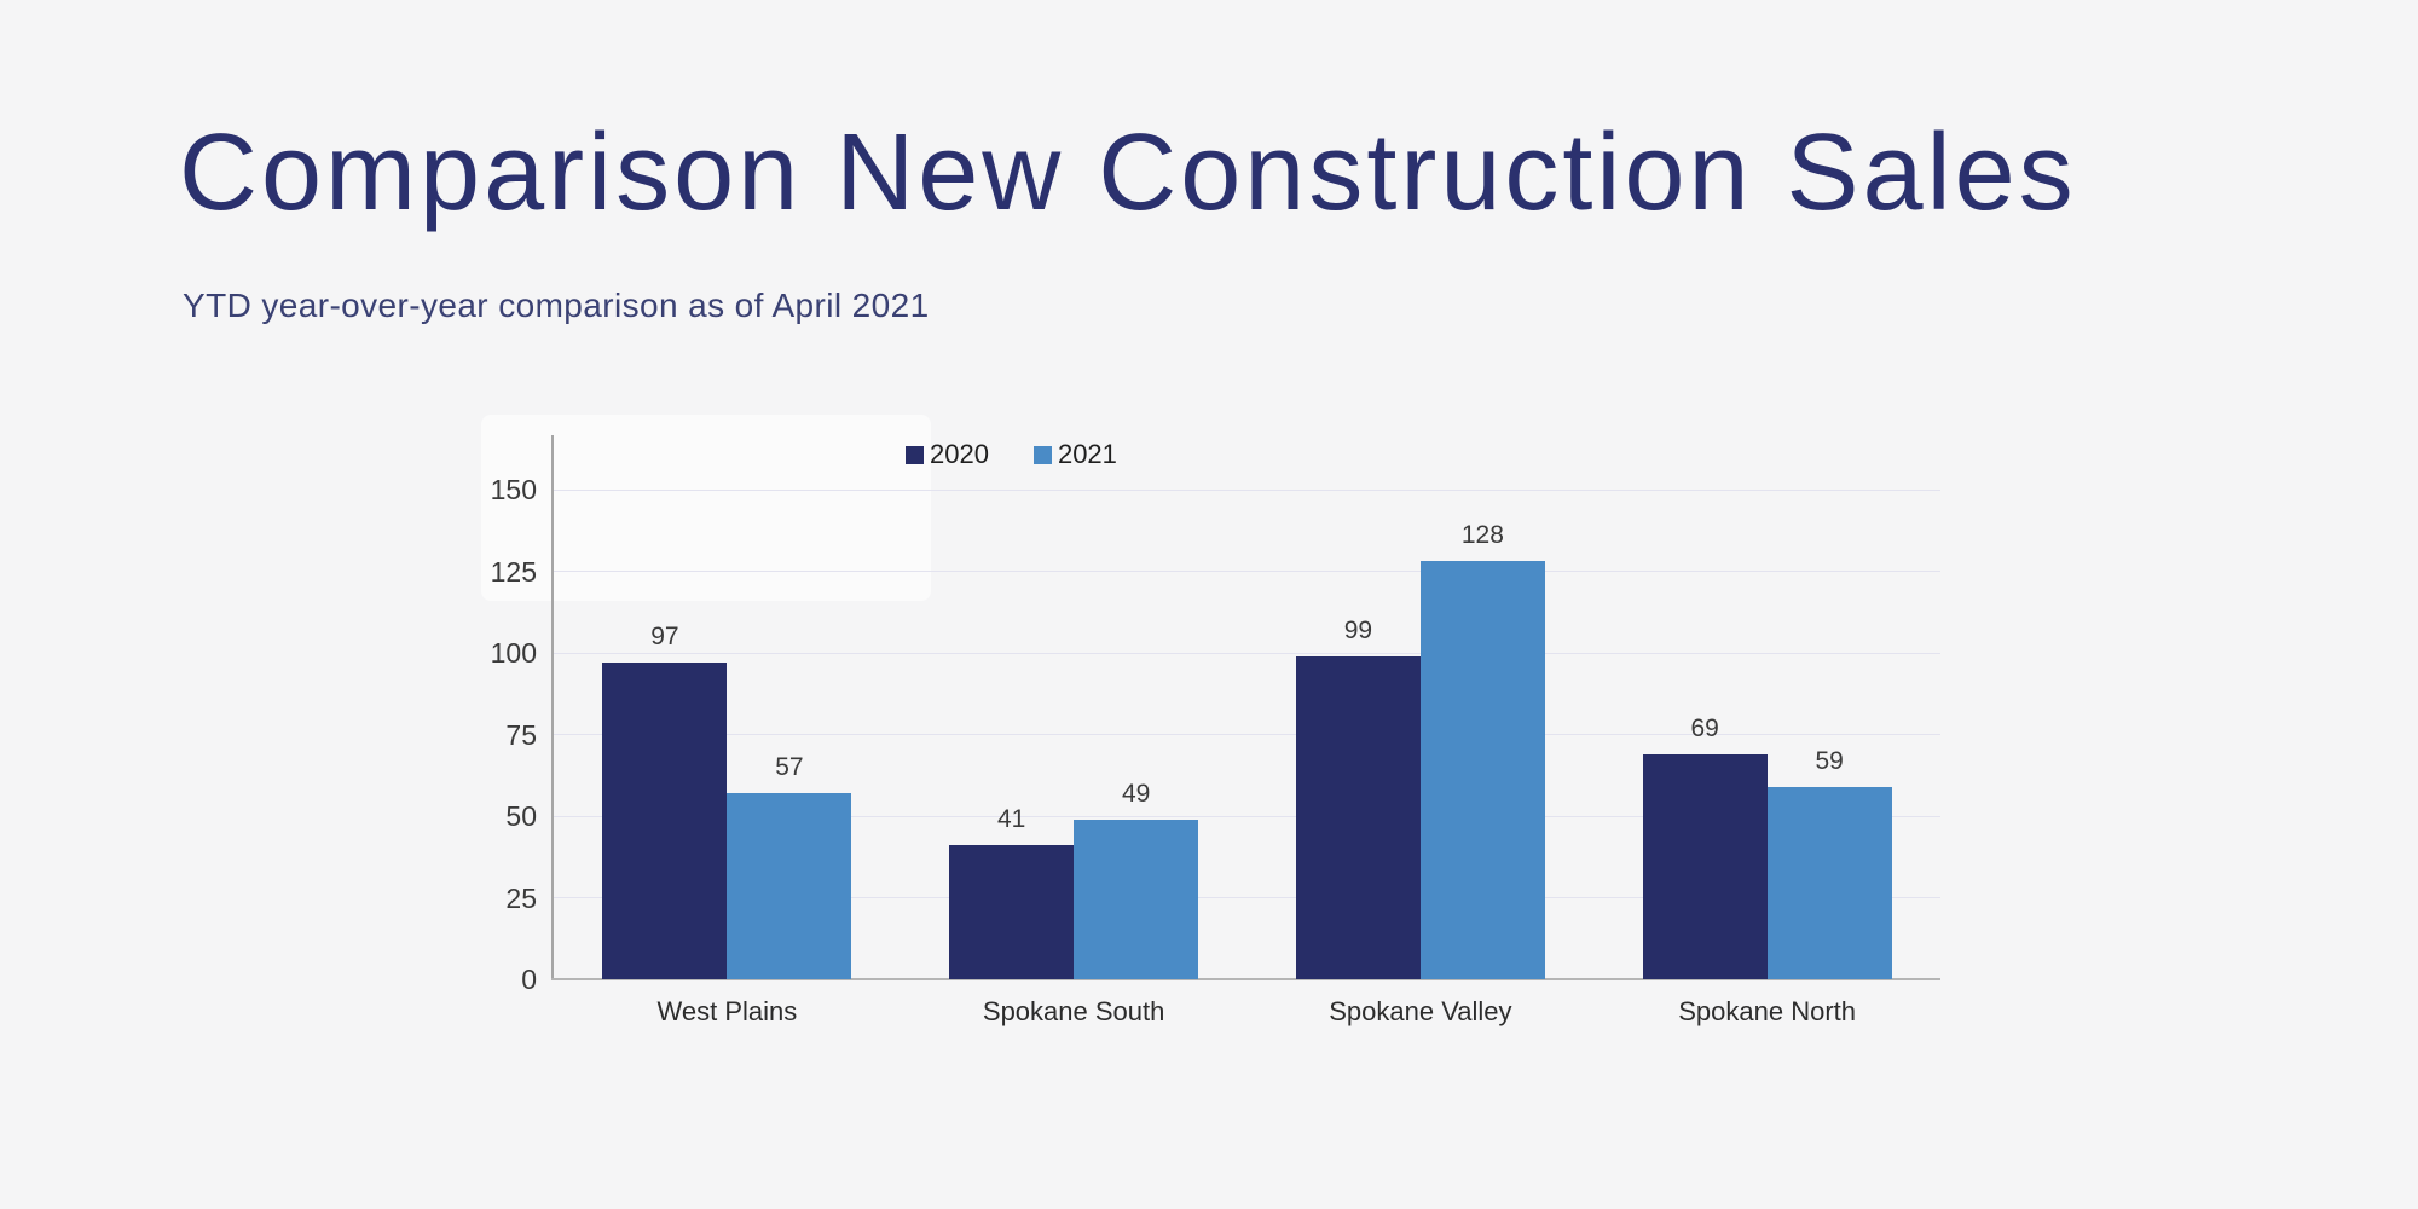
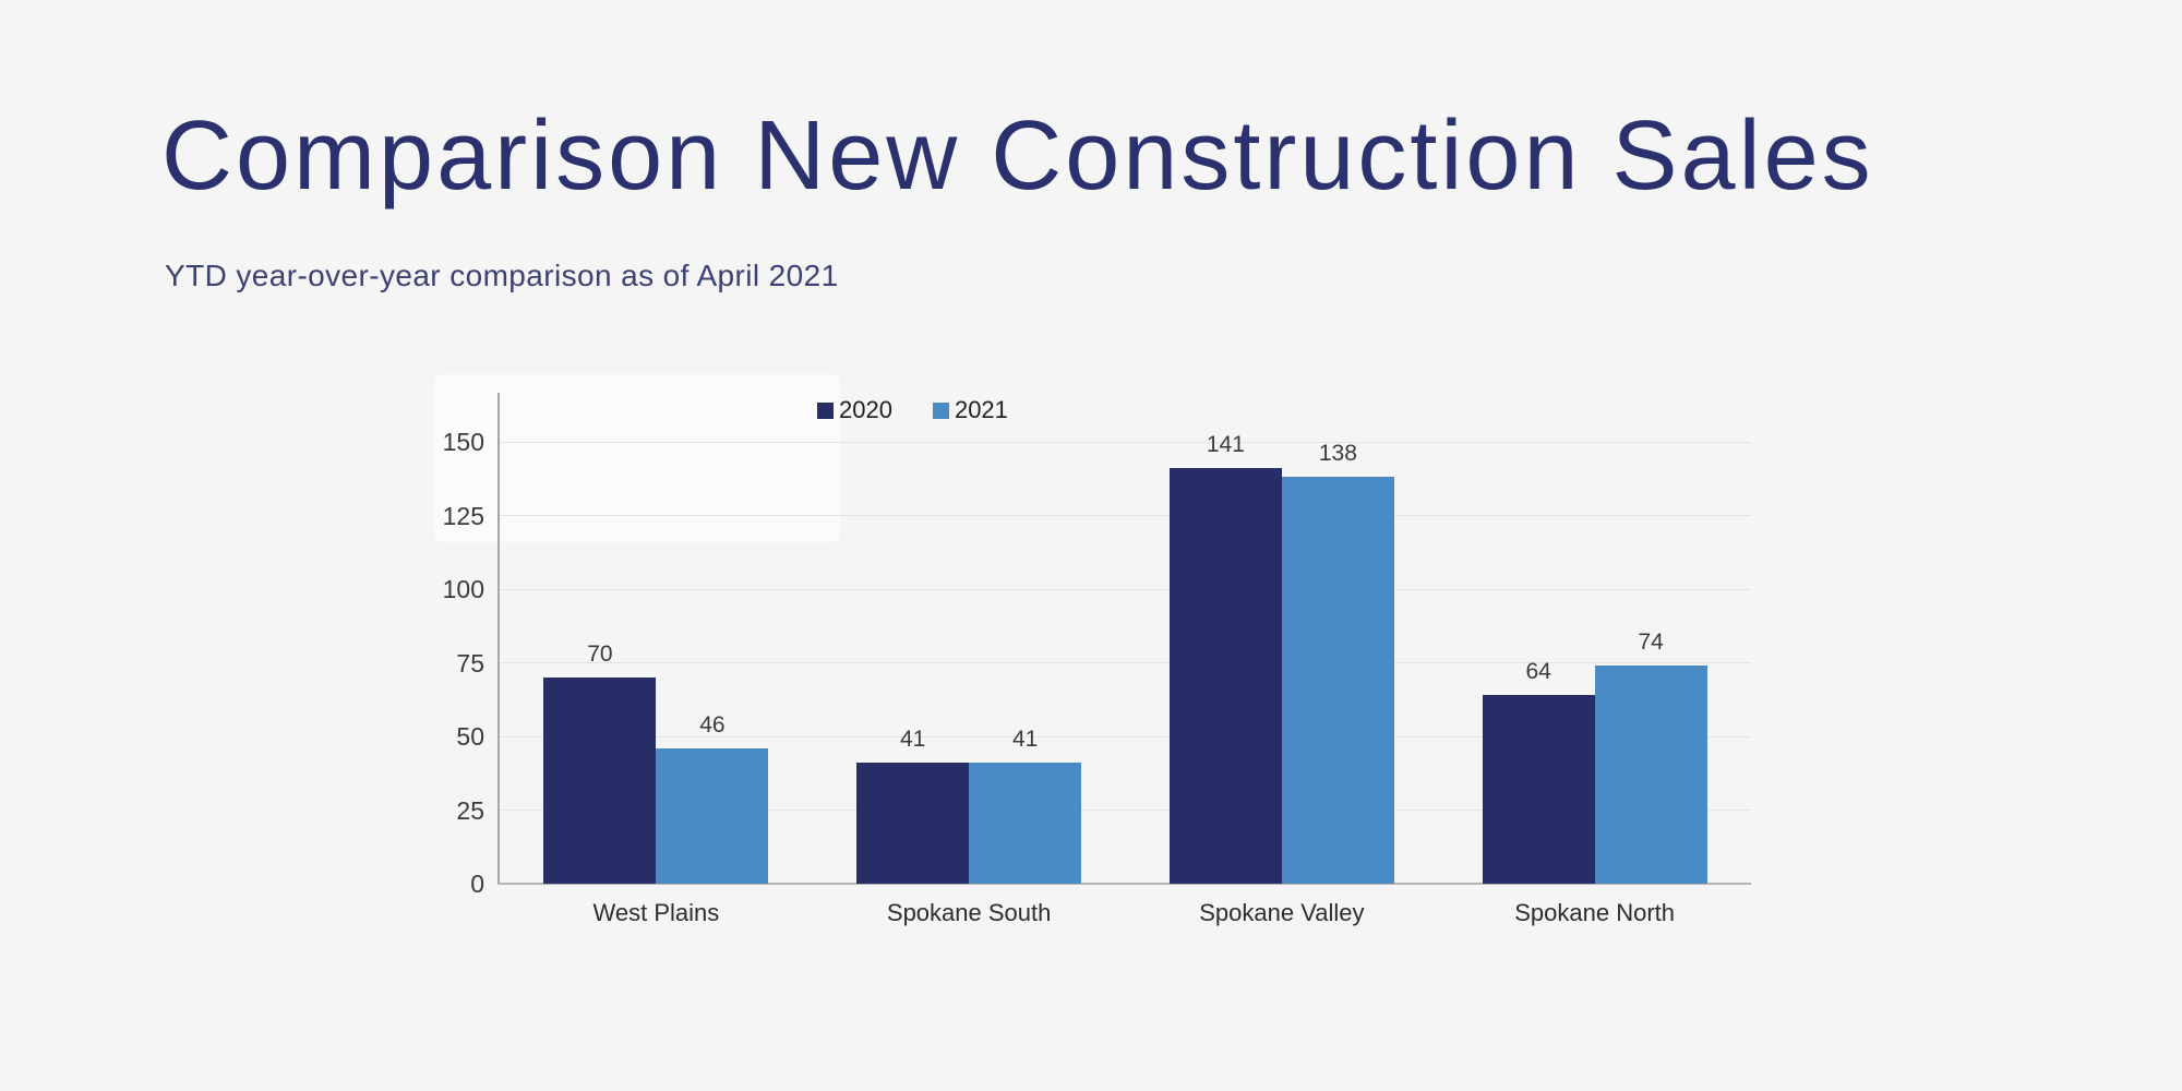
2020/West Plains: 97 -> 70
2021/West Plains: 57 -> 46
2021/Spokane South: 49 -> 41
2020/Spokane Valley: 99 -> 141
2021/Spokane Valley: 128 -> 138
2020/Spokane North: 69 -> 64
2021/Spokane North: 59 -> 74
